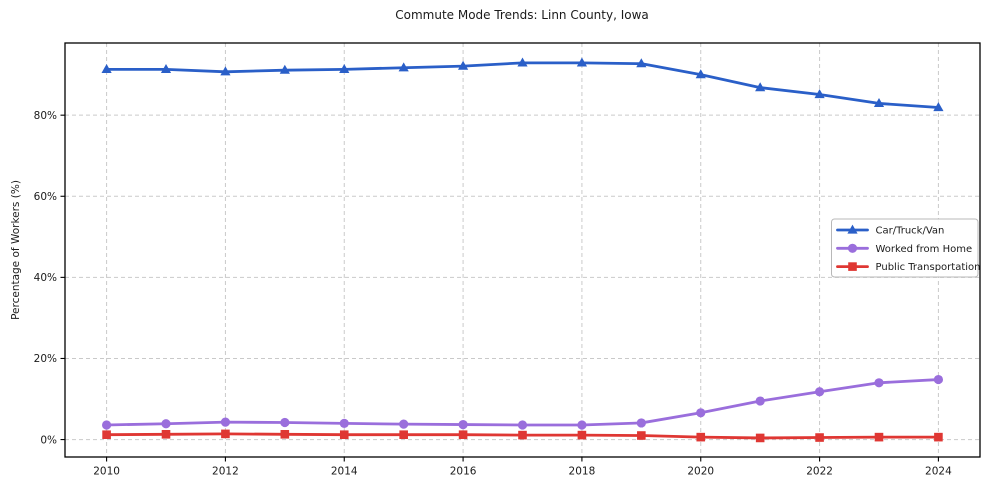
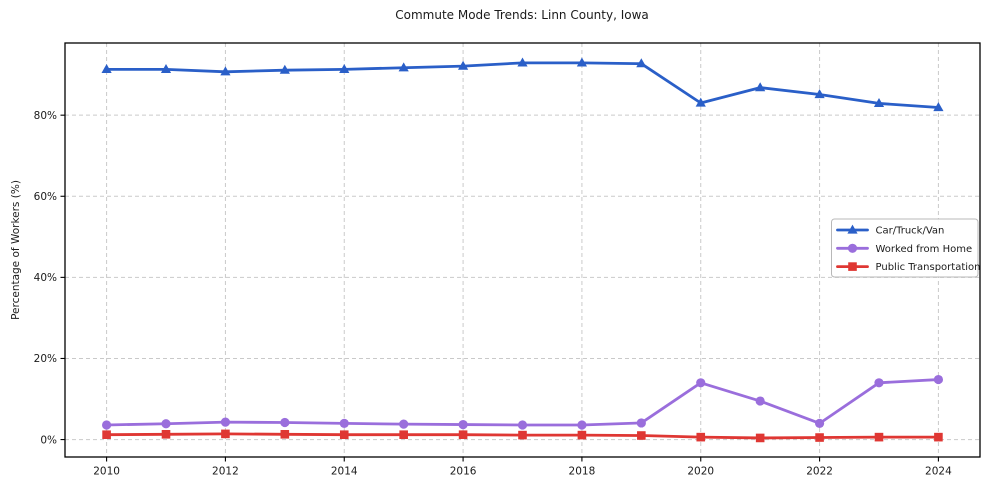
Car/Truck/Van/2020: 90% -> 83%
Worked from Home/2020: 7% -> 14%
Worked from Home/2022: 12% -> 4%
